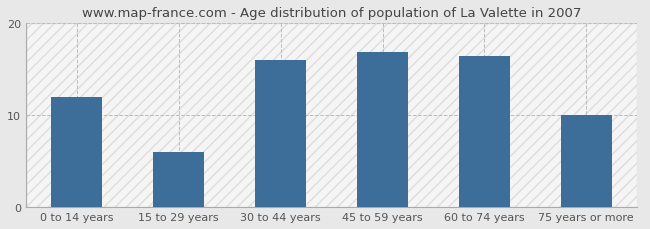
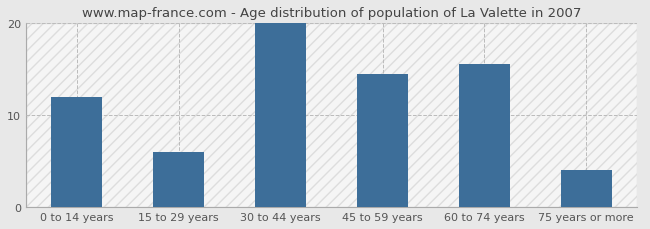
30 to 44 years: 16.0 -> 20.0
45 to 59 years: 16.8 -> 14.5
60 to 74 years: 16.4 -> 15.5
75 years or more: 10.0 -> 4.0
